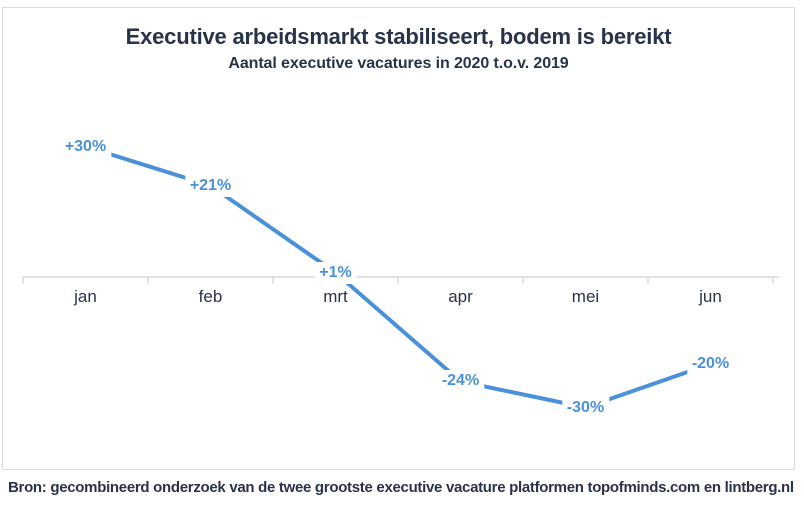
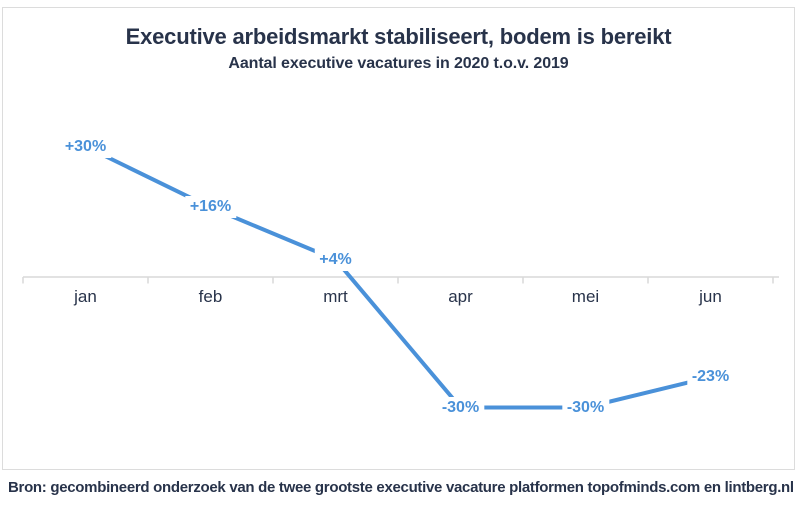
feb: +21% -> +16%
mrt: +1% -> +4%
apr: -24% -> -30%
jun: -20% -> -23%
